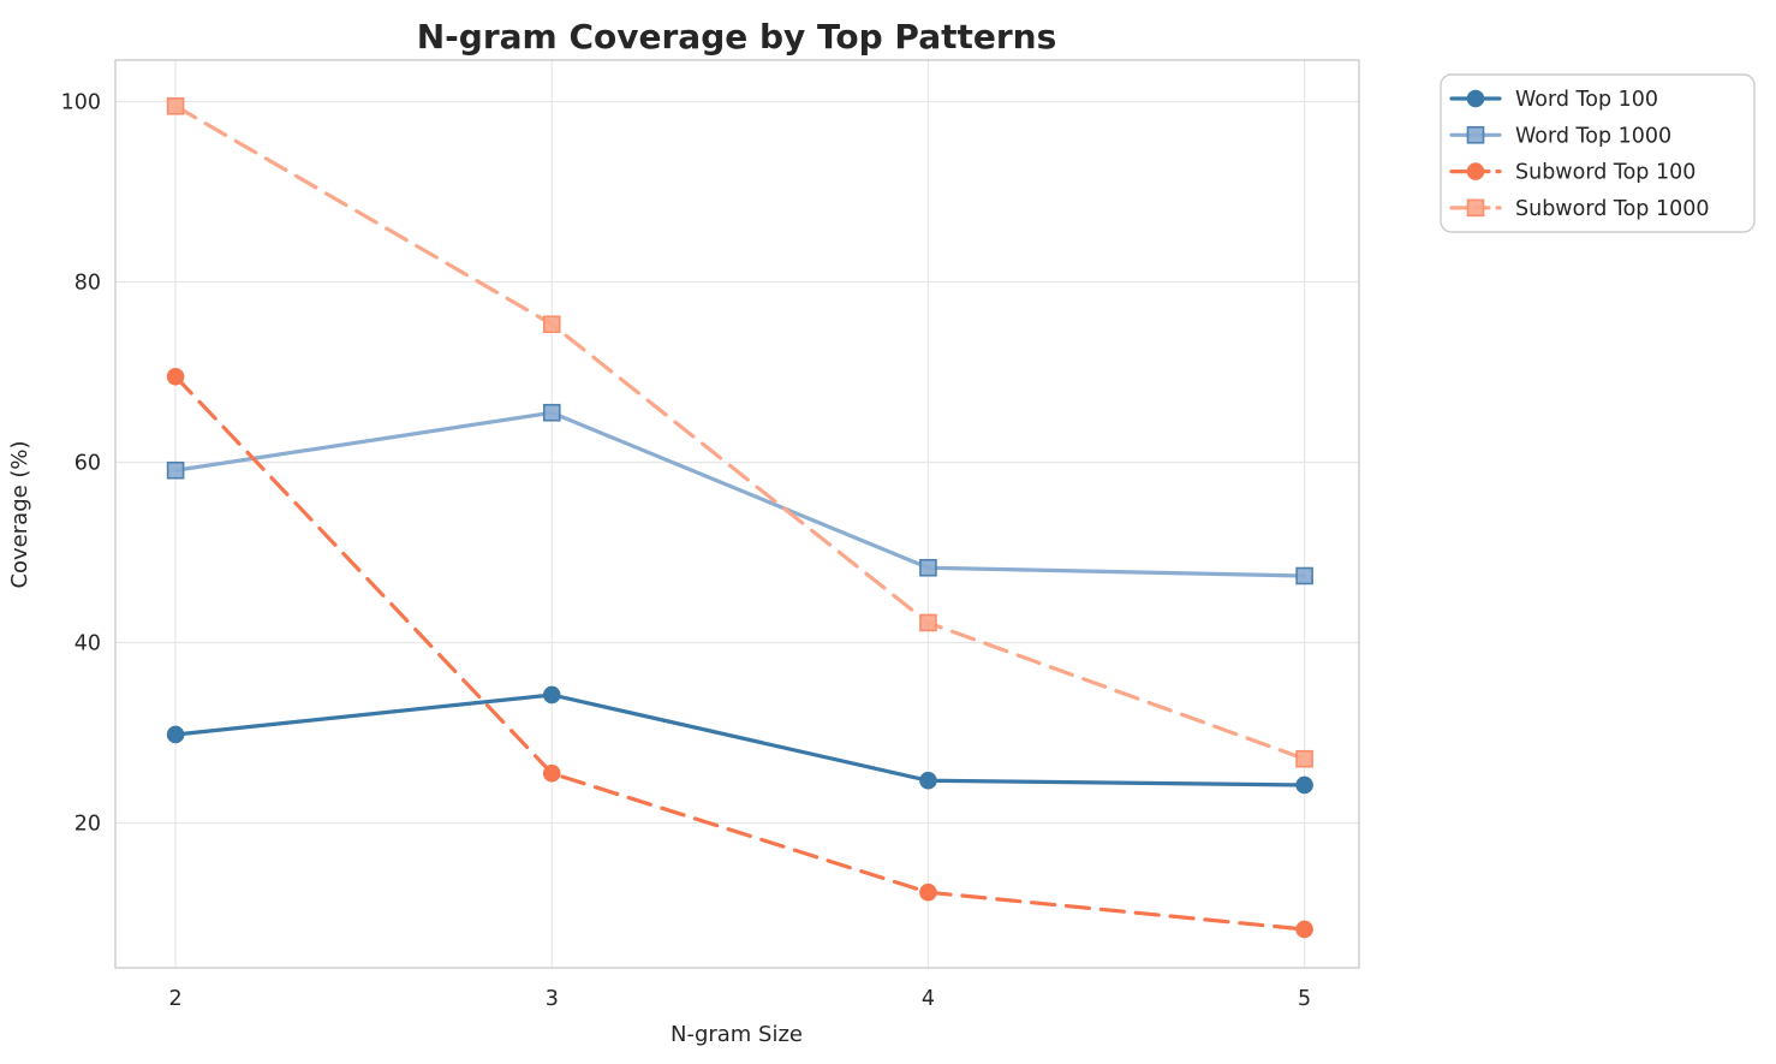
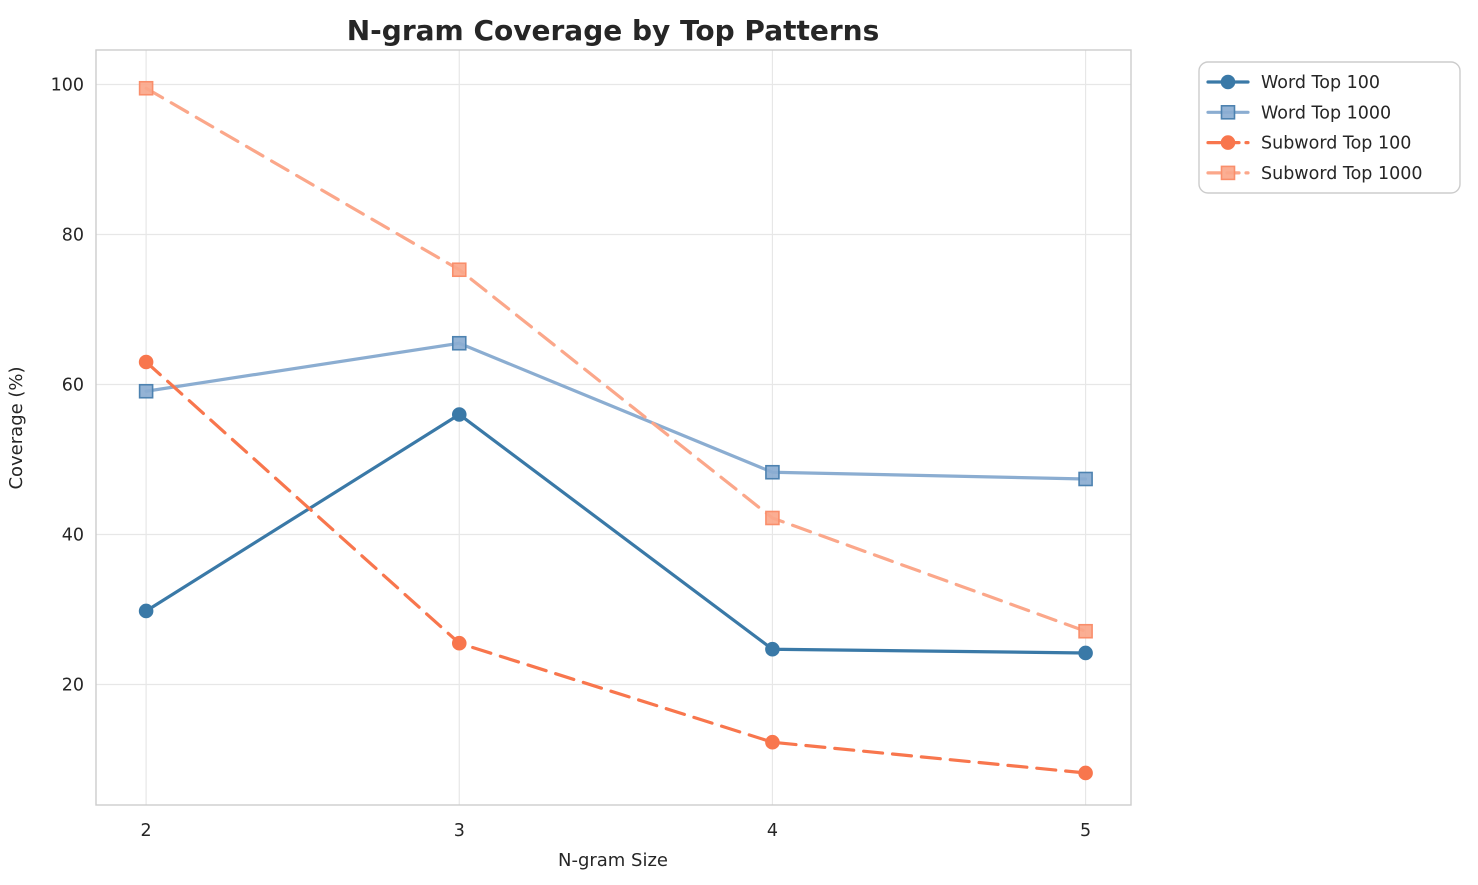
Subword Top 100/2: 70 -> 63
Word Top 100/3: 34 -> 56
